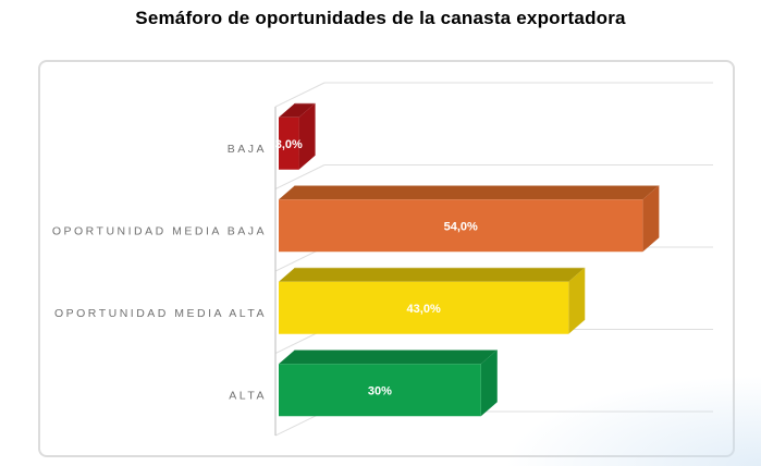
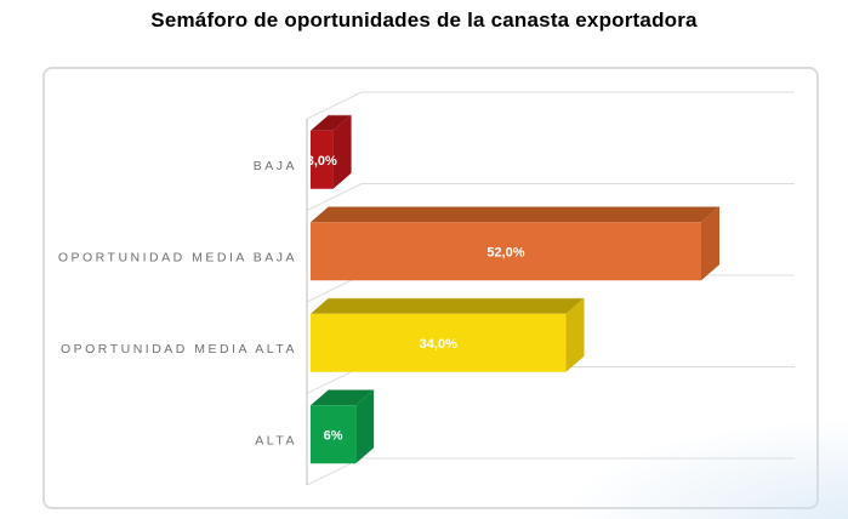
OPORTUNIDAD MEDIA BAJA: 54,0% -> 52,0%
OPORTUNIDAD MEDIA ALTA: 43,0% -> 34,0%
ALTA: 30% -> 6%
